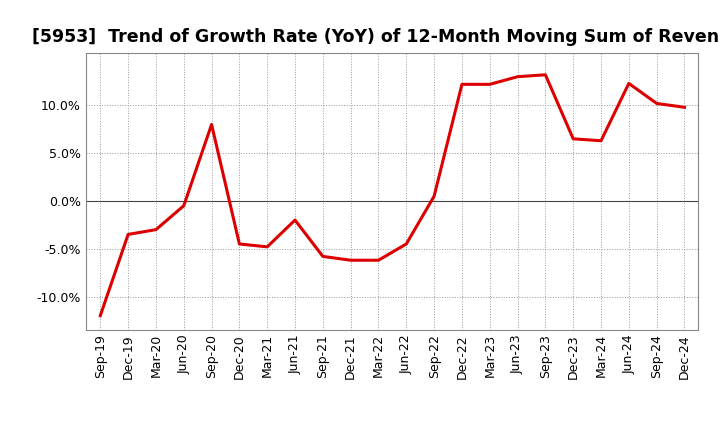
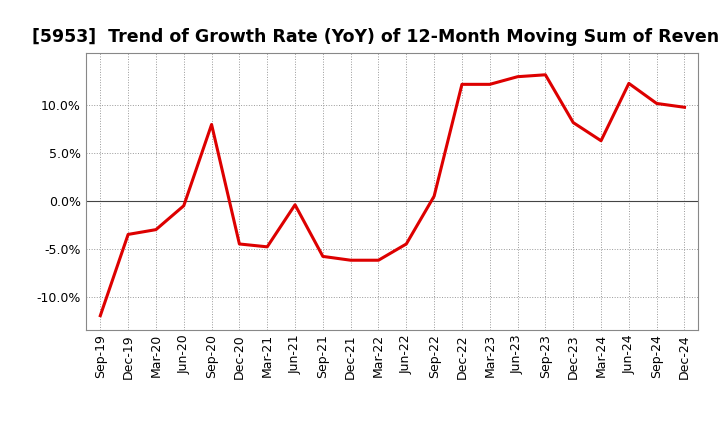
Jun-21: -2.0% -> -0.4%
Dec-23: 6.5% -> 8.2%
